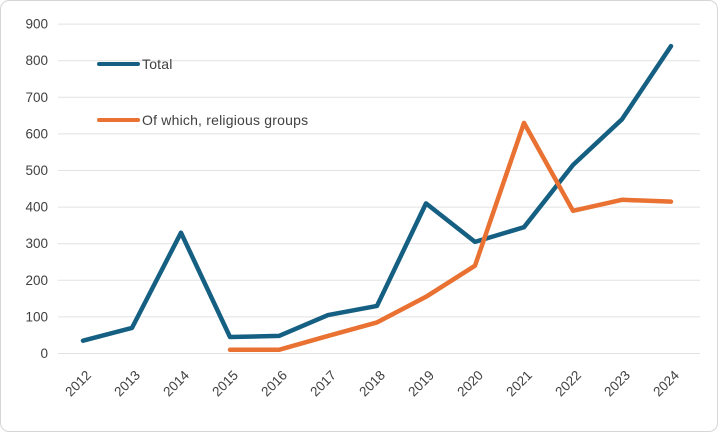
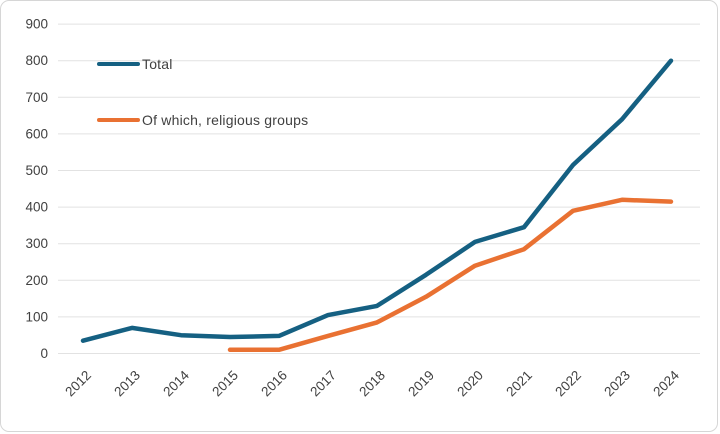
Total/2014: 330 -> 50
Total/2019: 410 -> 220
Of which, religious groups/2021: 630 -> 280
Total/2024: 840 -> 800
